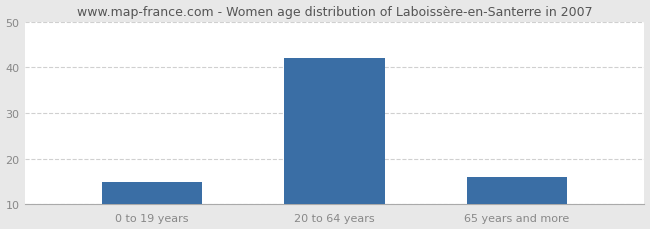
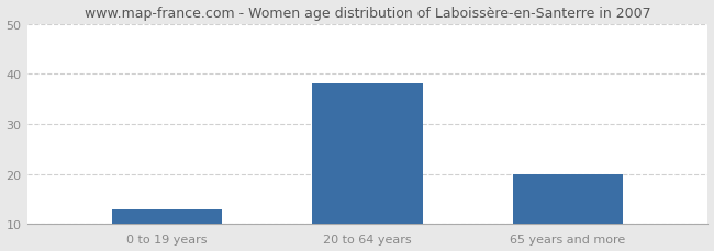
0 to 19 years: 15 -> 13
20 to 64 years: 42 -> 38
65 years and more: 16 -> 20
